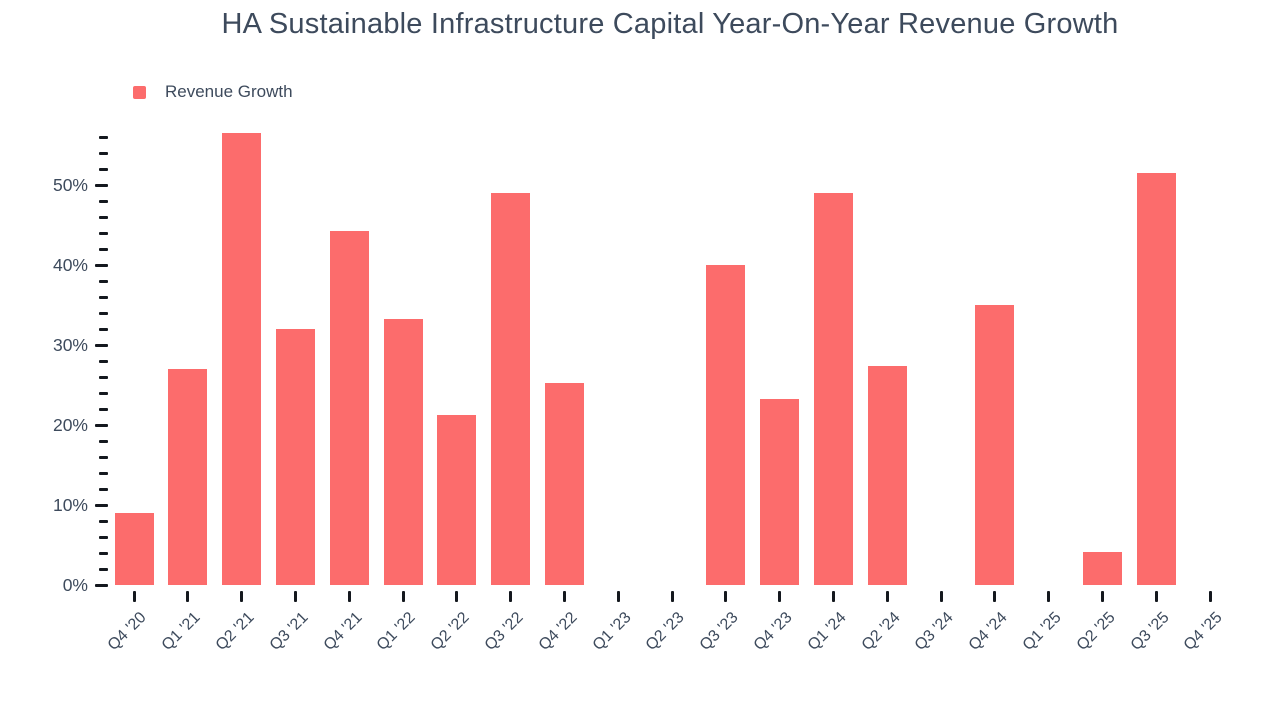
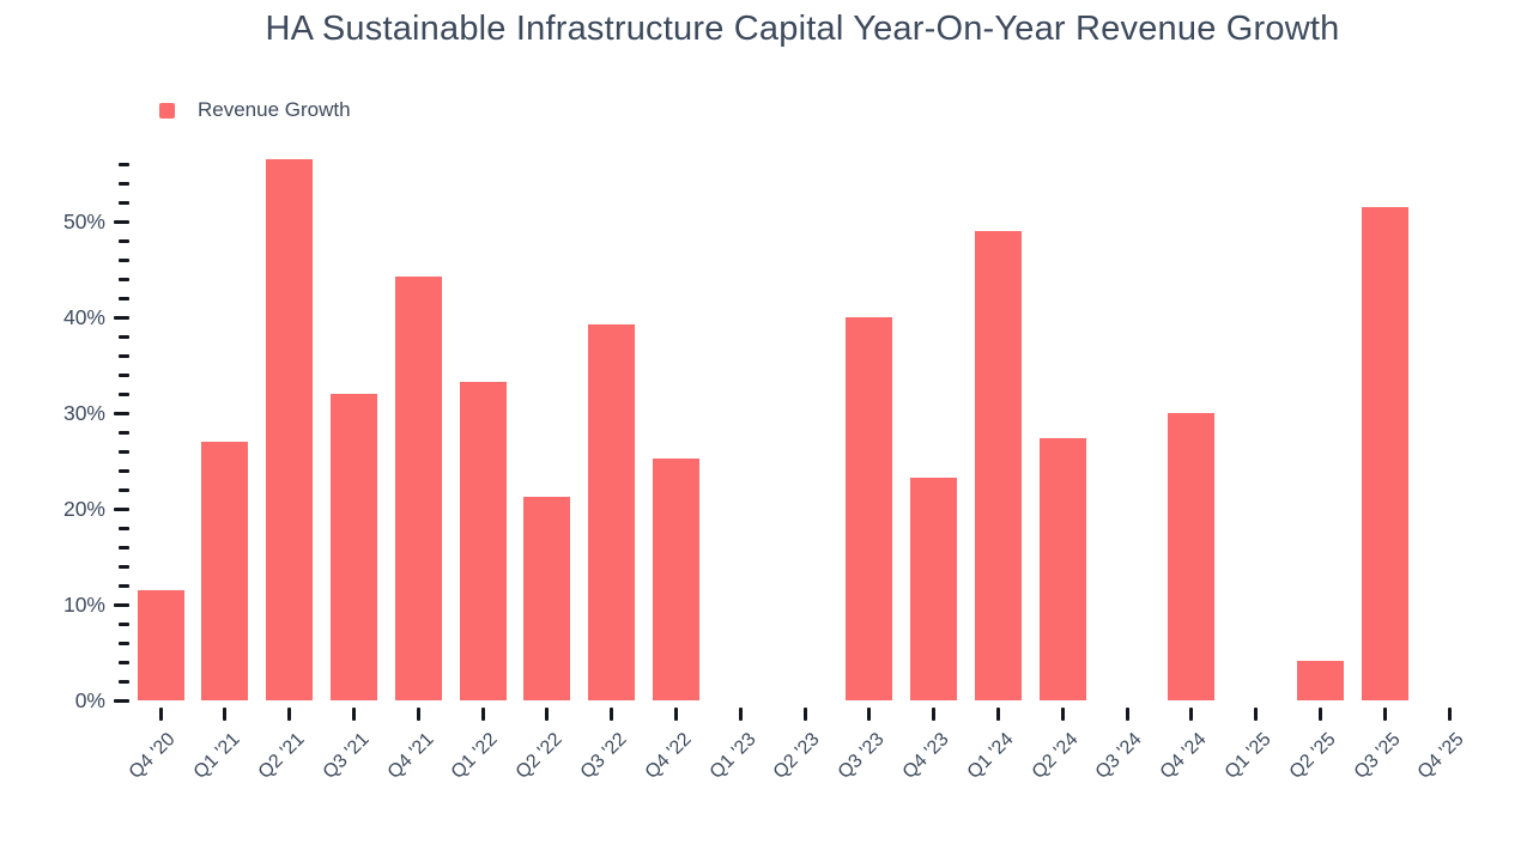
Q4 '20: 9% -> 12%
Q3 '22: 49% -> 39%
Q4 '24: 35% -> 30%
